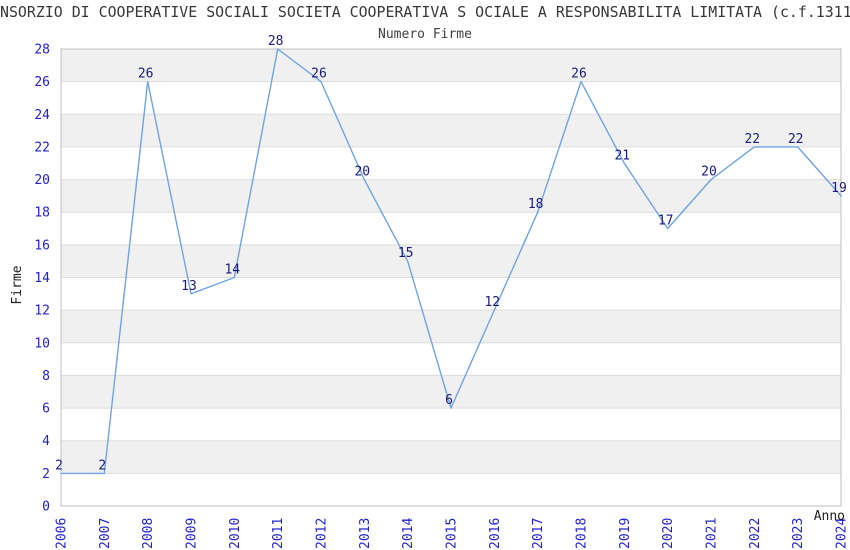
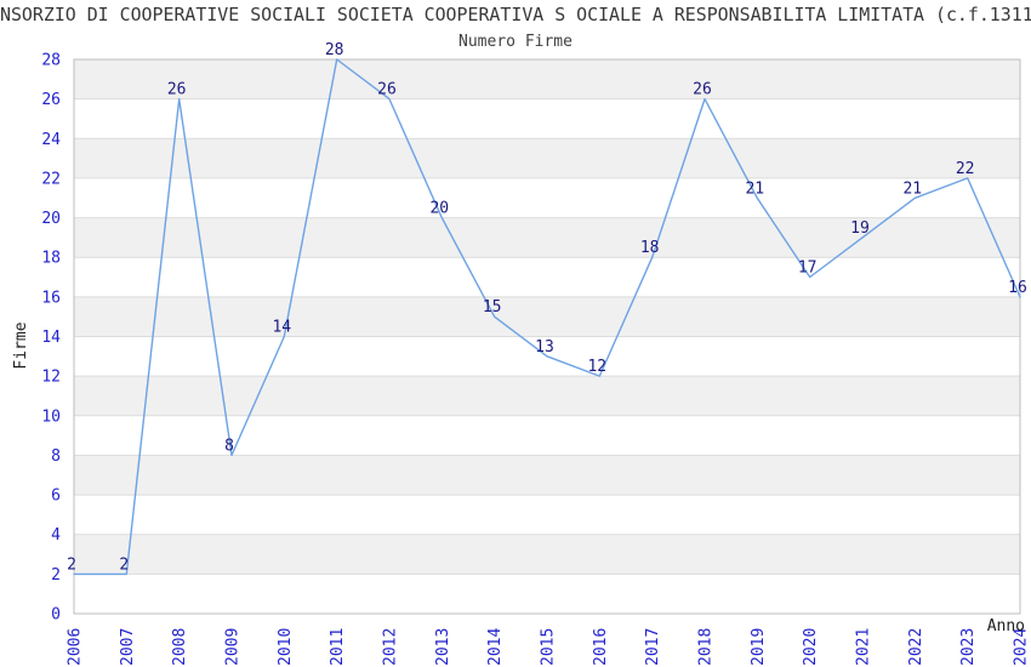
2009: 13 -> 8
2015: 6 -> 13
2021: 20 -> 19
2022: 22 -> 21
2024: 19 -> 16
